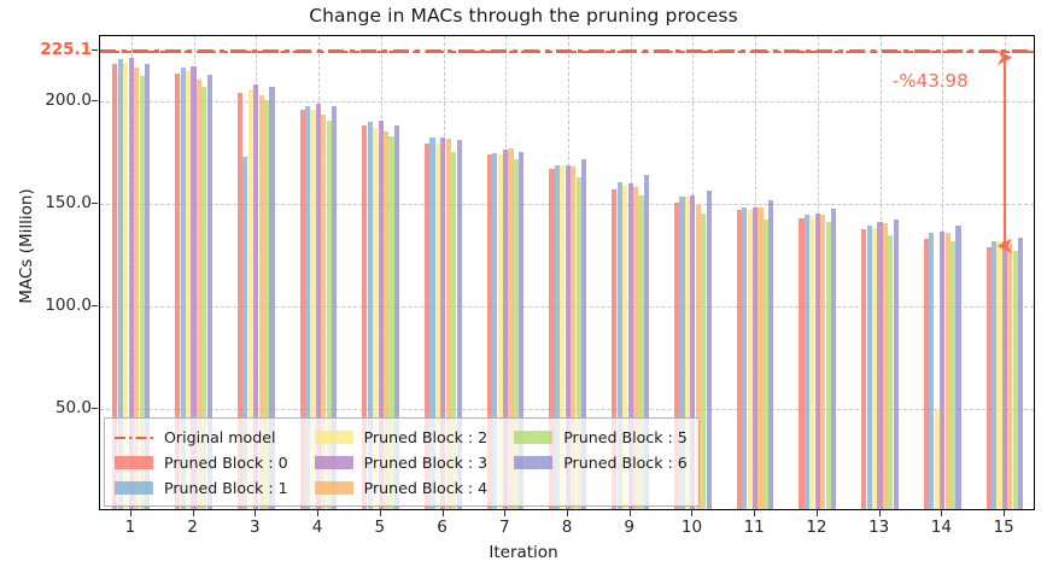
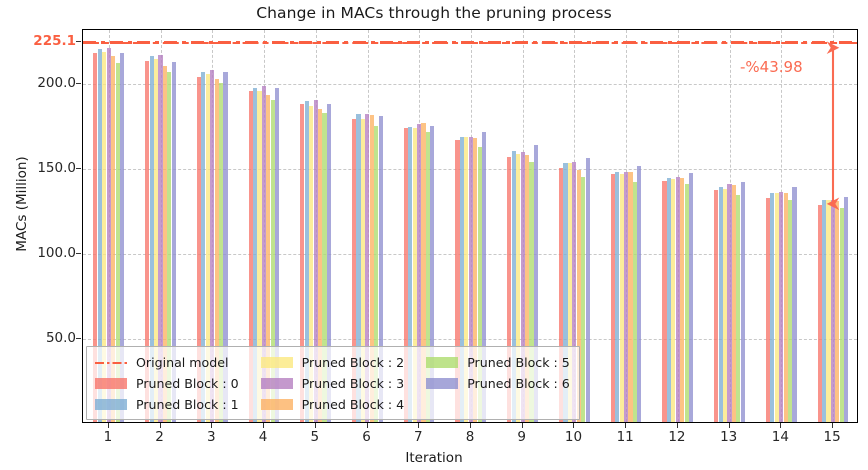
Pruned Block : 1/3: 172 -> 206
Pruned Block : 2/14: 48 -> 135
